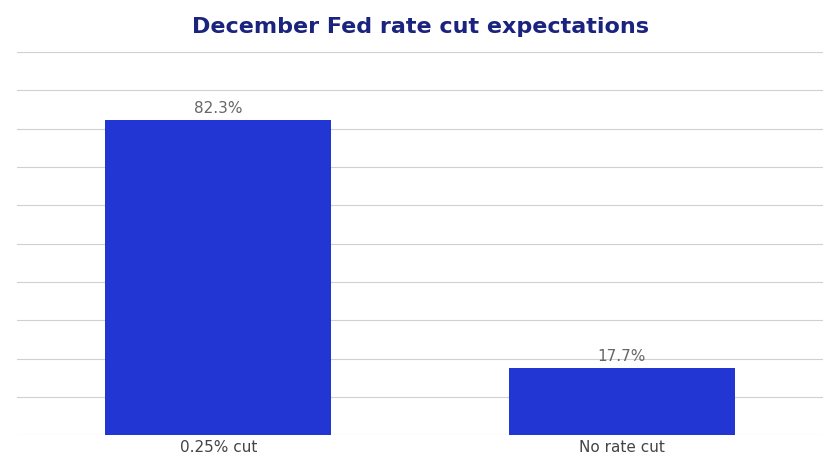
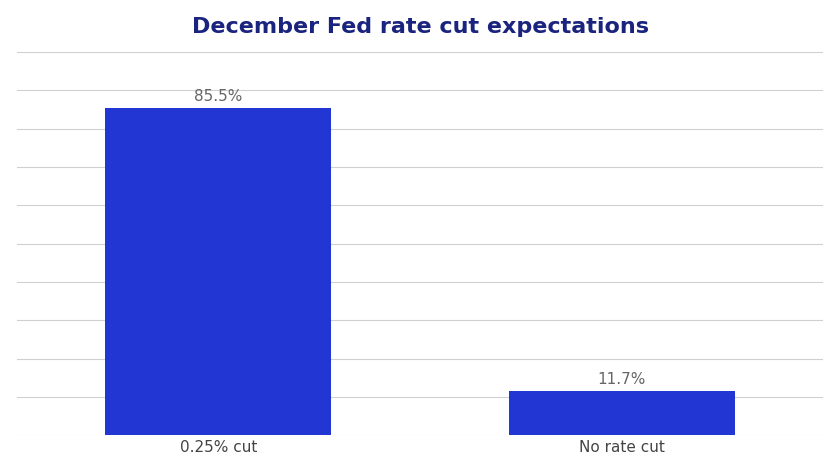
0.25% cut: 82.3% -> 85.5%
No rate cut: 17.7% -> 11.7%
